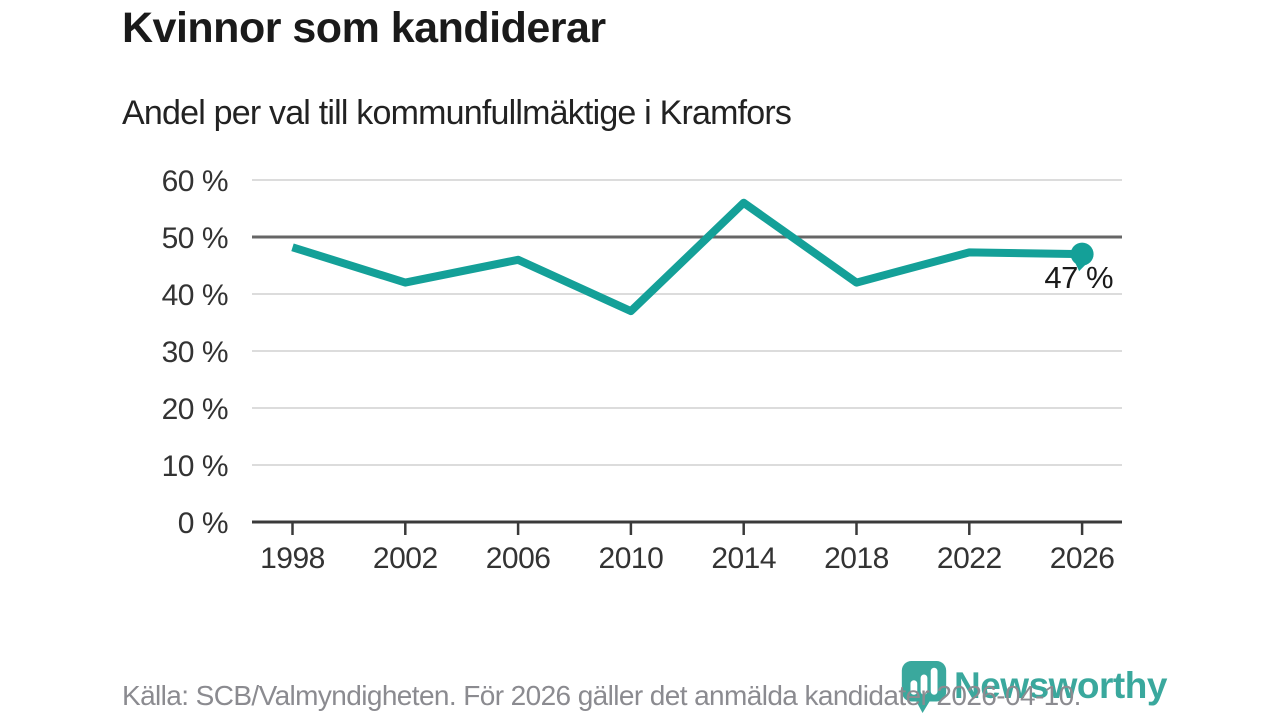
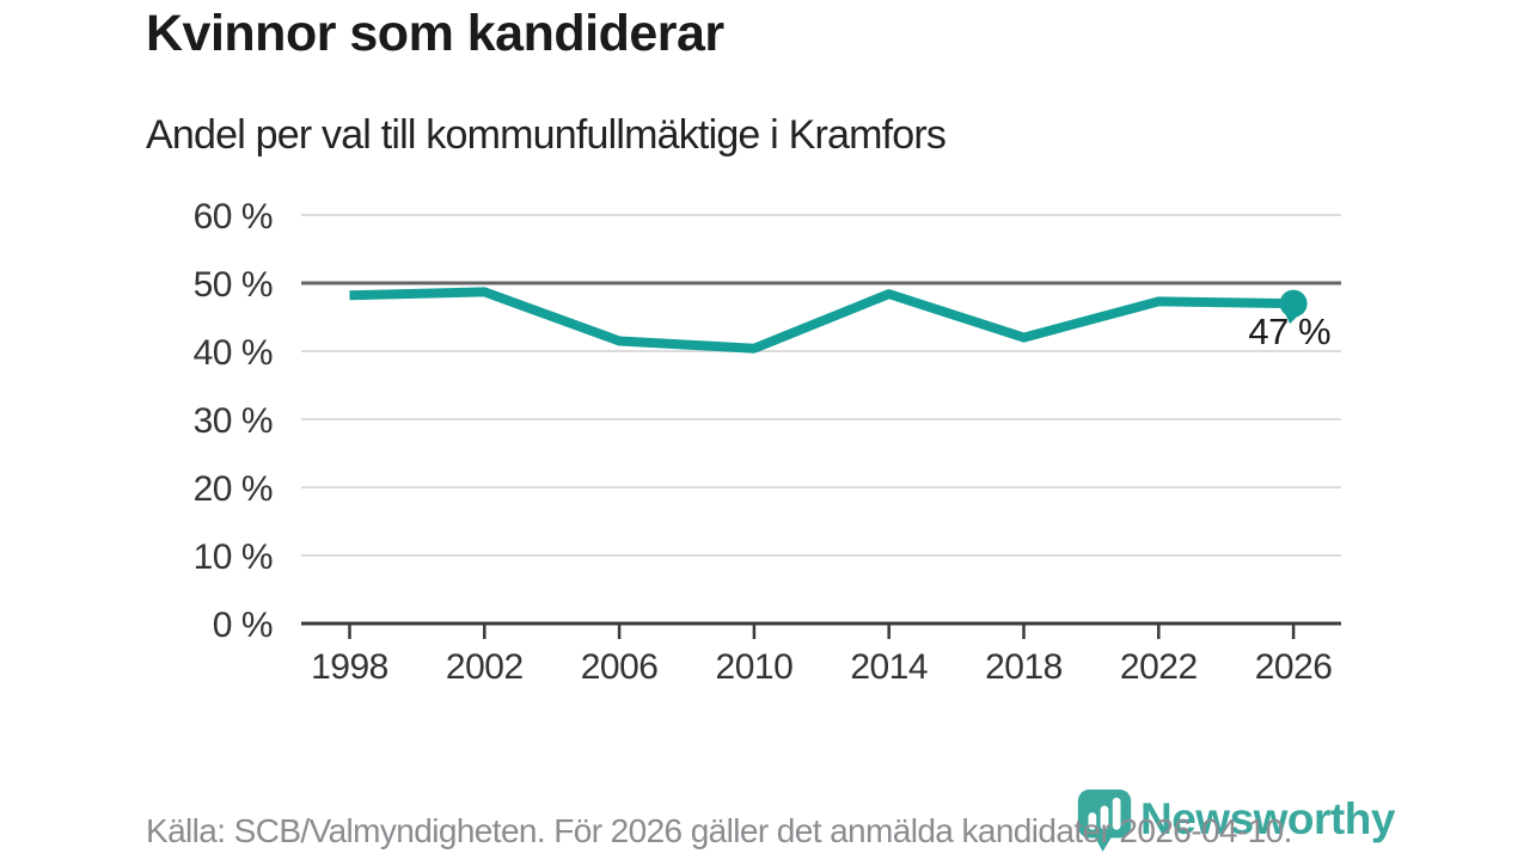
2002: 42% -> 49%
2006: 46% -> 42%
2010: 37% -> 40%
2014: 56% -> 48%
